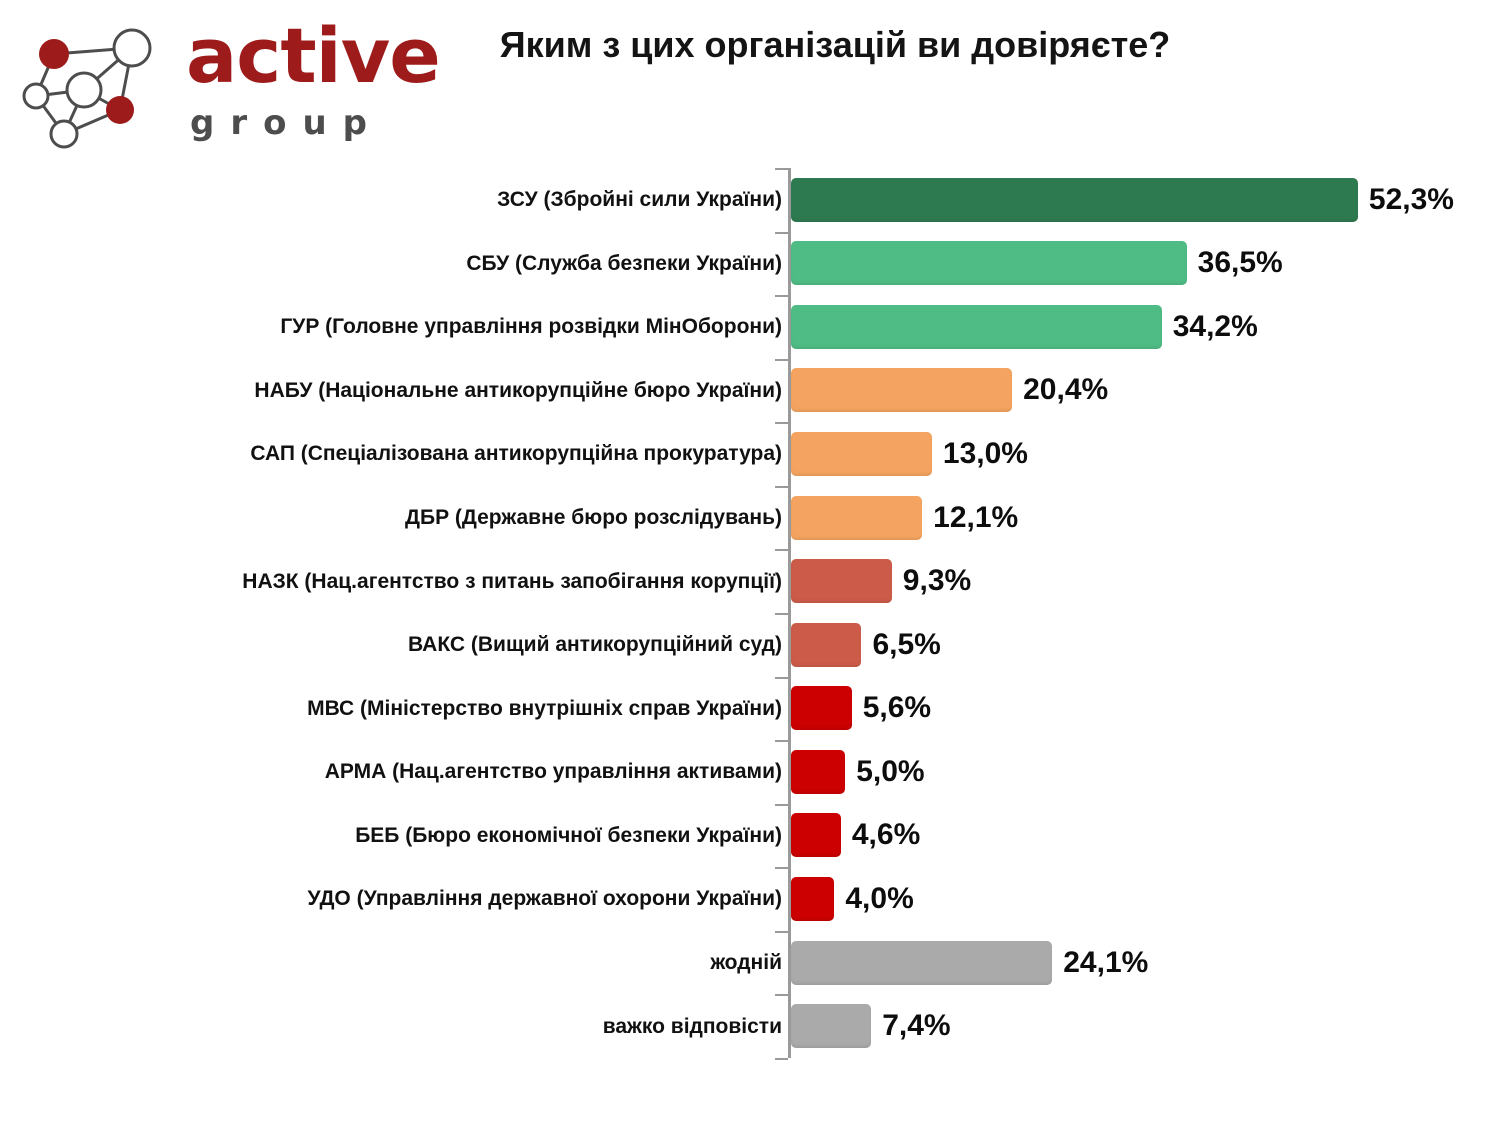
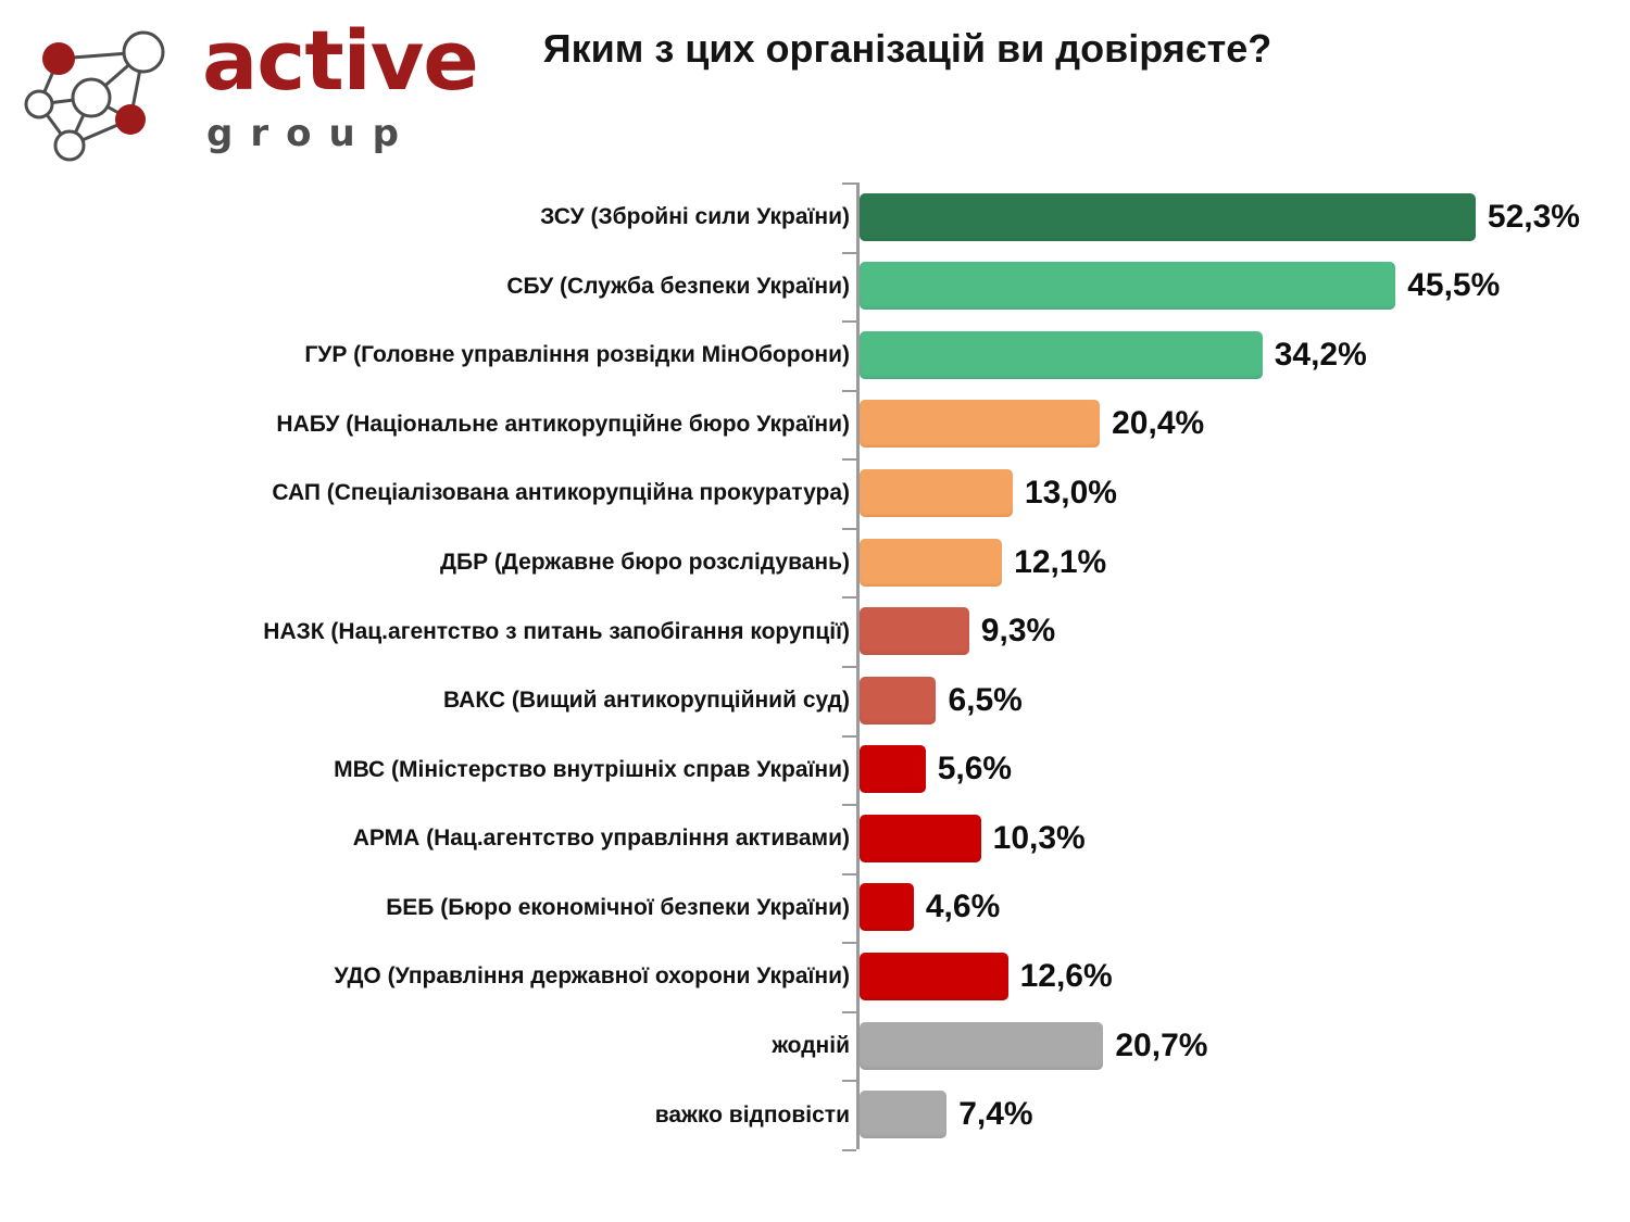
СБУ (Служба безпеки України): 36,5% -> 45,5%
АРМА (Нац.агентство управління активами): 5,0% -> 10,3%
УДО (Управління державної охорони України): 4,0% -> 12,6%
жодній: 24,1% -> 20,7%
